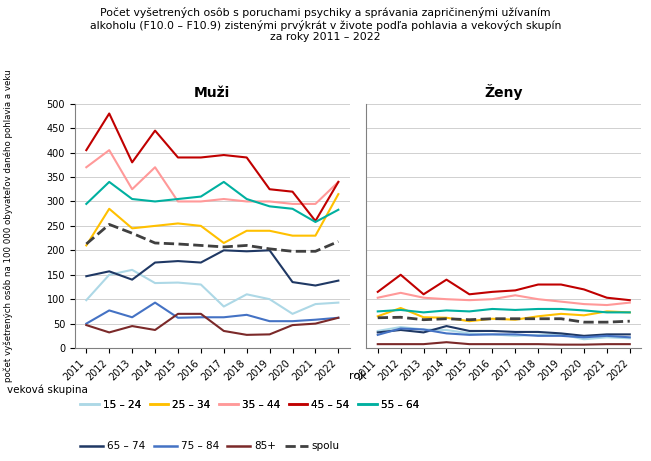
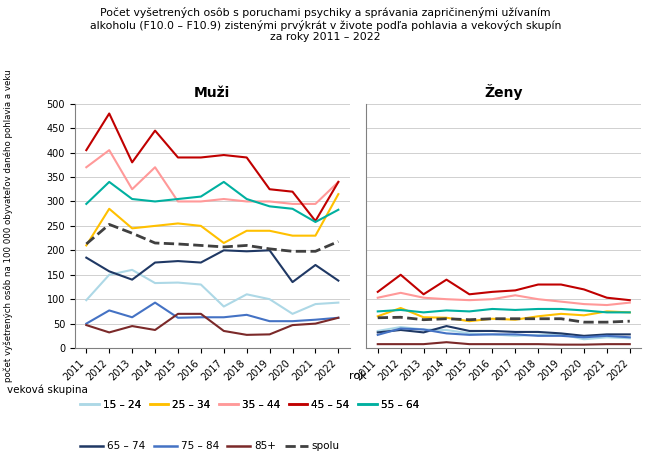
Muži/65 – 74/2011: 147 -> 185
Muži/65 – 74/2021: 128 -> 170
